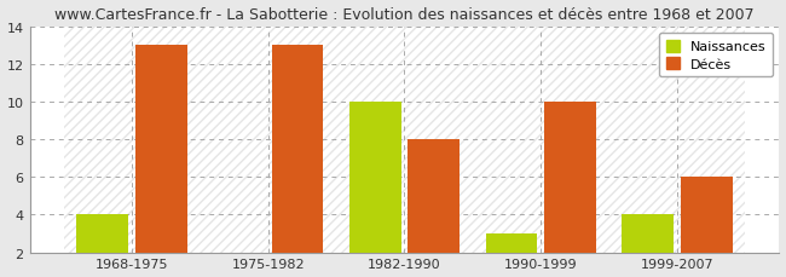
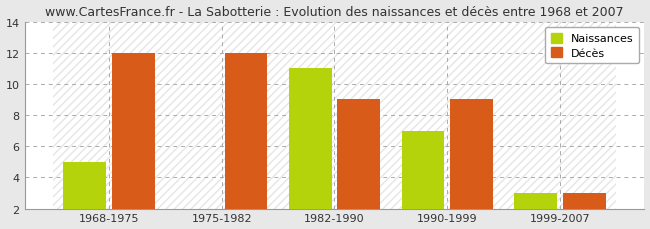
Naissances/1968-1975: 4 -> 5
Décès/1968-1975: 13 -> 12
Décès/1975-1982: 13 -> 12
Naissances/1982-1990: 10 -> 11
Décès/1982-1990: 8 -> 9
Naissances/1990-1999: 3 -> 7
Décès/1990-1999: 10 -> 9
Naissances/1999-2007: 4 -> 3
Décès/1999-2007: 6 -> 3
